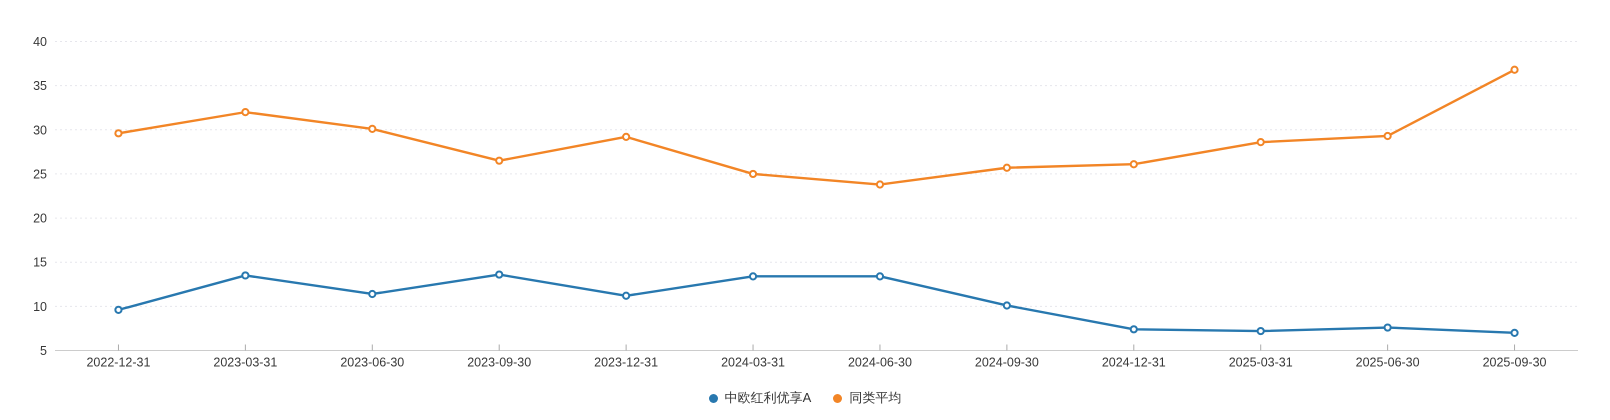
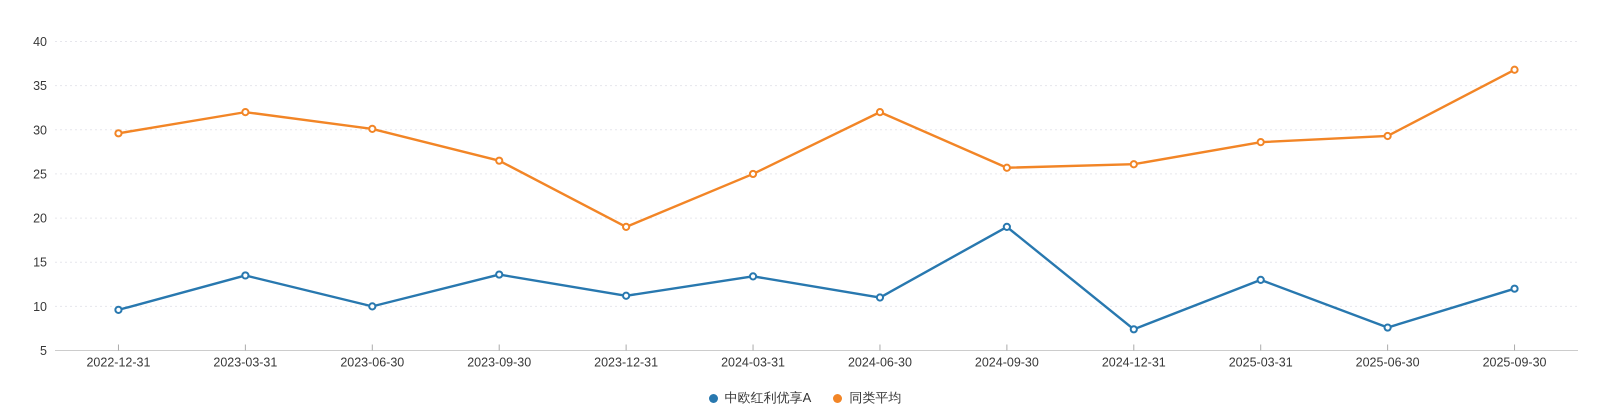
中欧红利优享A/2023-06-30: 11 -> 10
同类平均/2023-12-31: 29 -> 19
中欧红利优享A/2024-06-30: 13 -> 11
同类平均/2024-06-30: 24 -> 32
中欧红利优享A/2024-09-30: 10 -> 19
中欧红利优享A/2025-03-31: 7 -> 13
中欧红利优享A/2025-09-30: 7 -> 12
